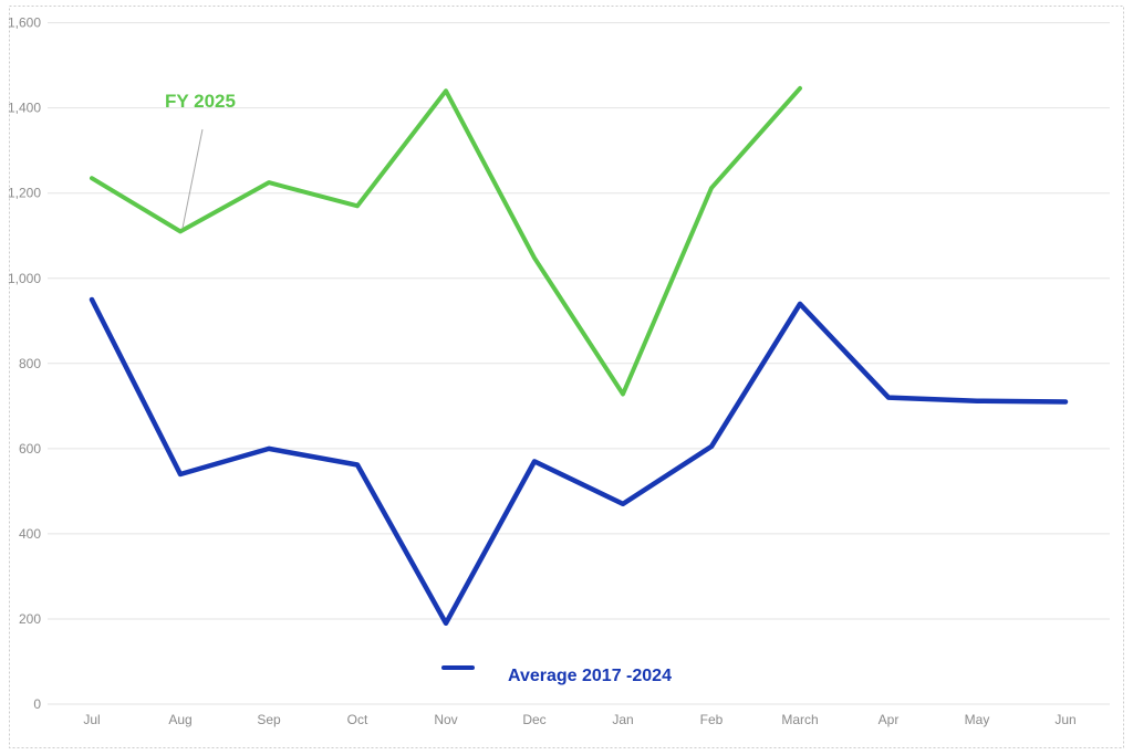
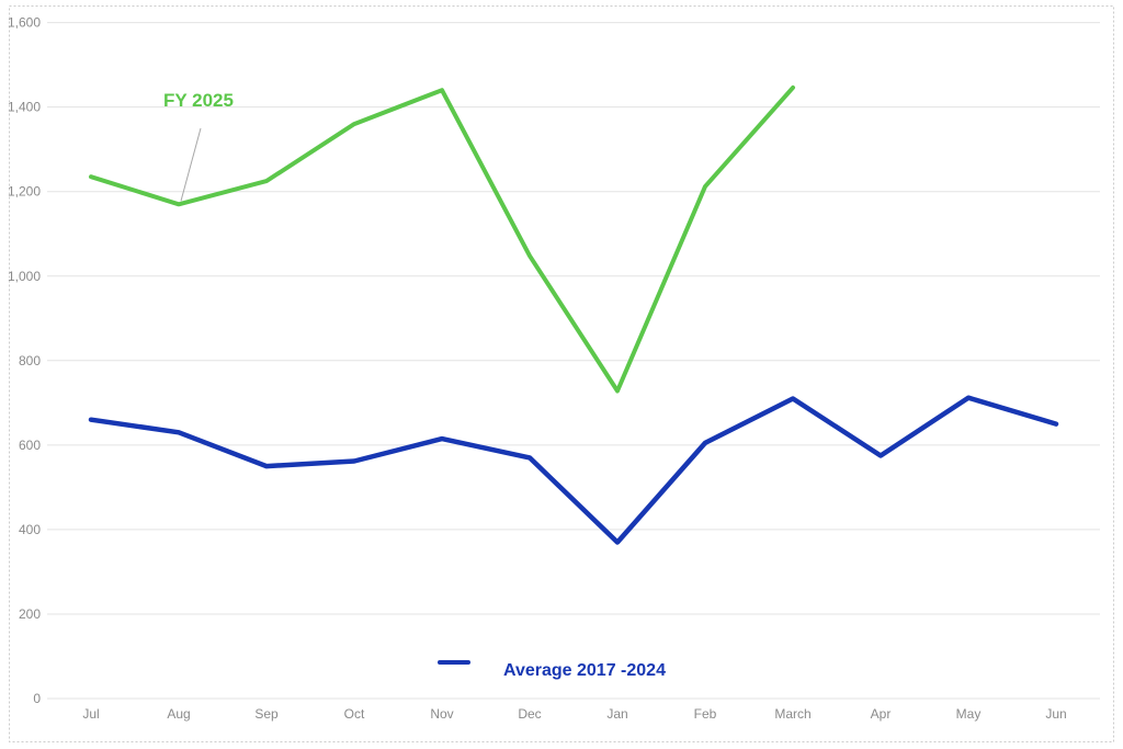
Average 2017 -2024/Jul: 950 -> 660
FY 2025/Aug: 1110 -> 1170
Average 2017 -2024/Aug: 540 -> 630
Average 2017 -2024/Sep: 600 -> 550
FY 2025/Oct: 1170 -> 1360
Average 2017 -2024/Nov: 190 -> 620
Average 2017 -2024/Jan: 470 -> 370
Average 2017 -2024/March: 940 -> 710
Average 2017 -2024/Apr: 720 -> 580
Average 2017 -2024/Jun: 710 -> 650
